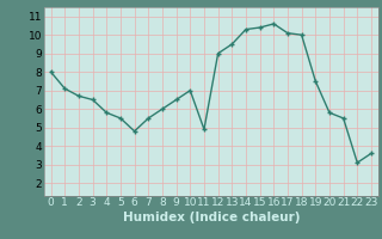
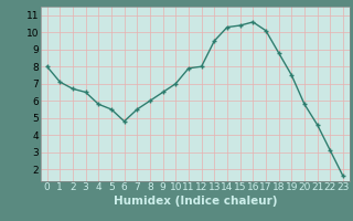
11: 4.9 -> 7.9
12: 9.0 -> 8.0
18: 10.0 -> 8.8
21: 5.5 -> 4.6
23: 3.6 -> 1.6
